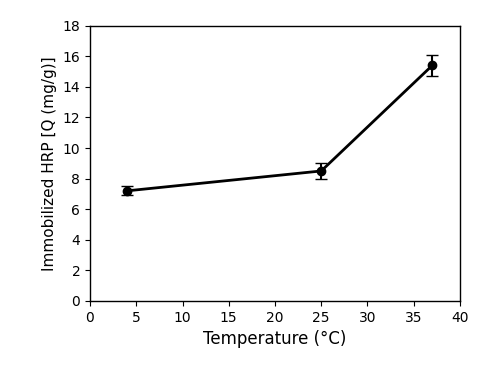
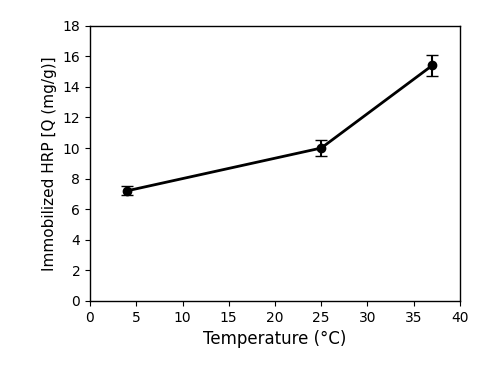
25: 8.5 -> 10.0
